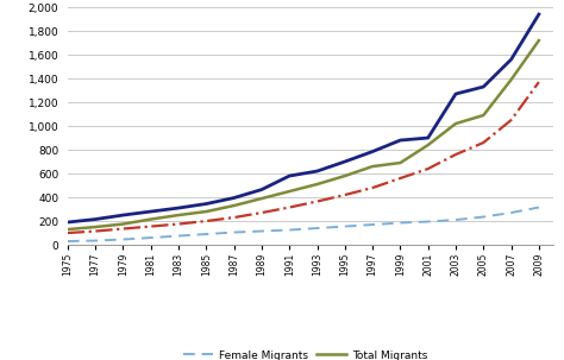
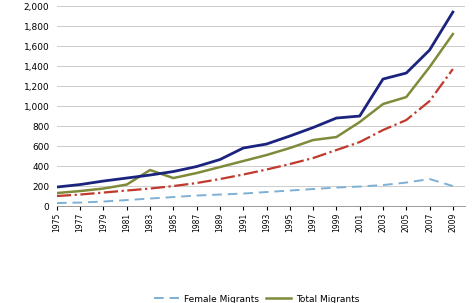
Total Migrants/1983: 250 -> 360
Female Migrants/2009: 320 -> 200
